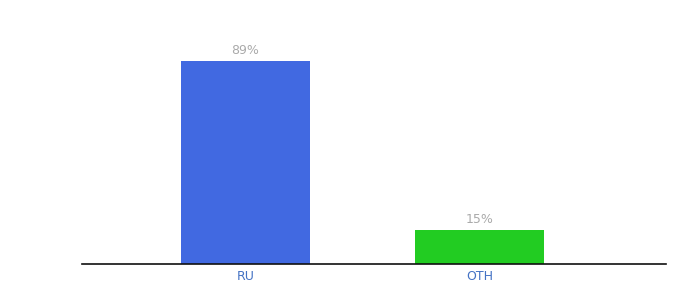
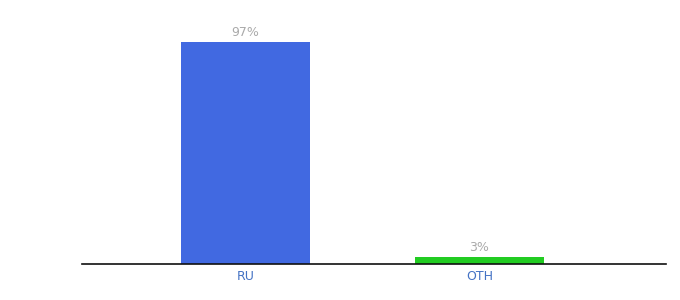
RU: 89% -> 97%
OTH: 15% -> 3%
